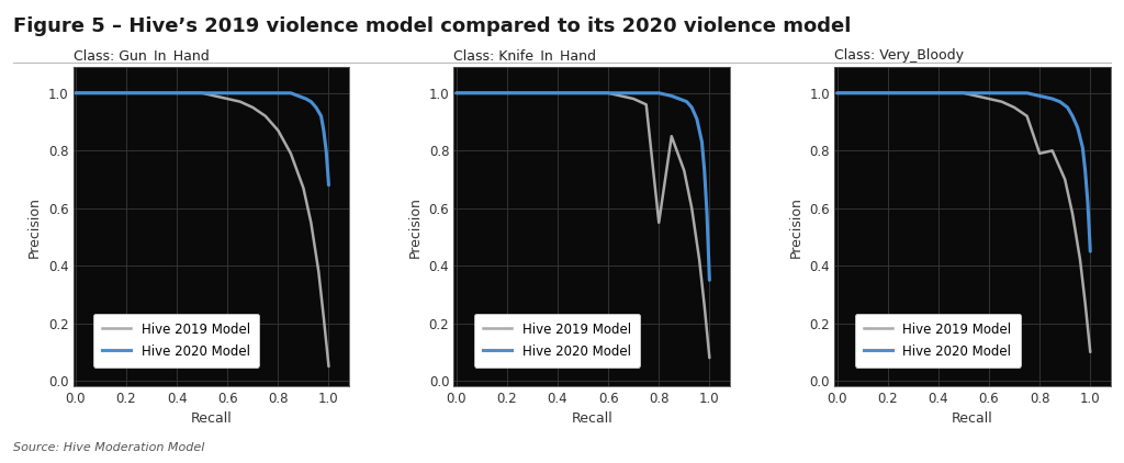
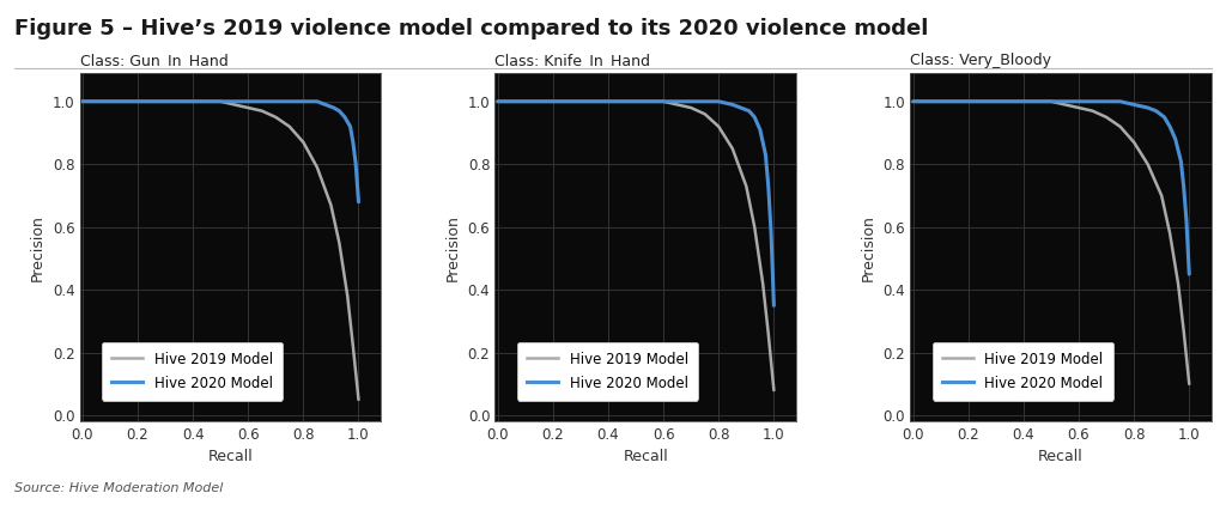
Class: Knife_In_Hand/Hive 2019 Model/0.8: 0.55 -> 0.92
Class: Very_Bloody/Hive 2019 Model/0.8: 0.79 -> 0.87
